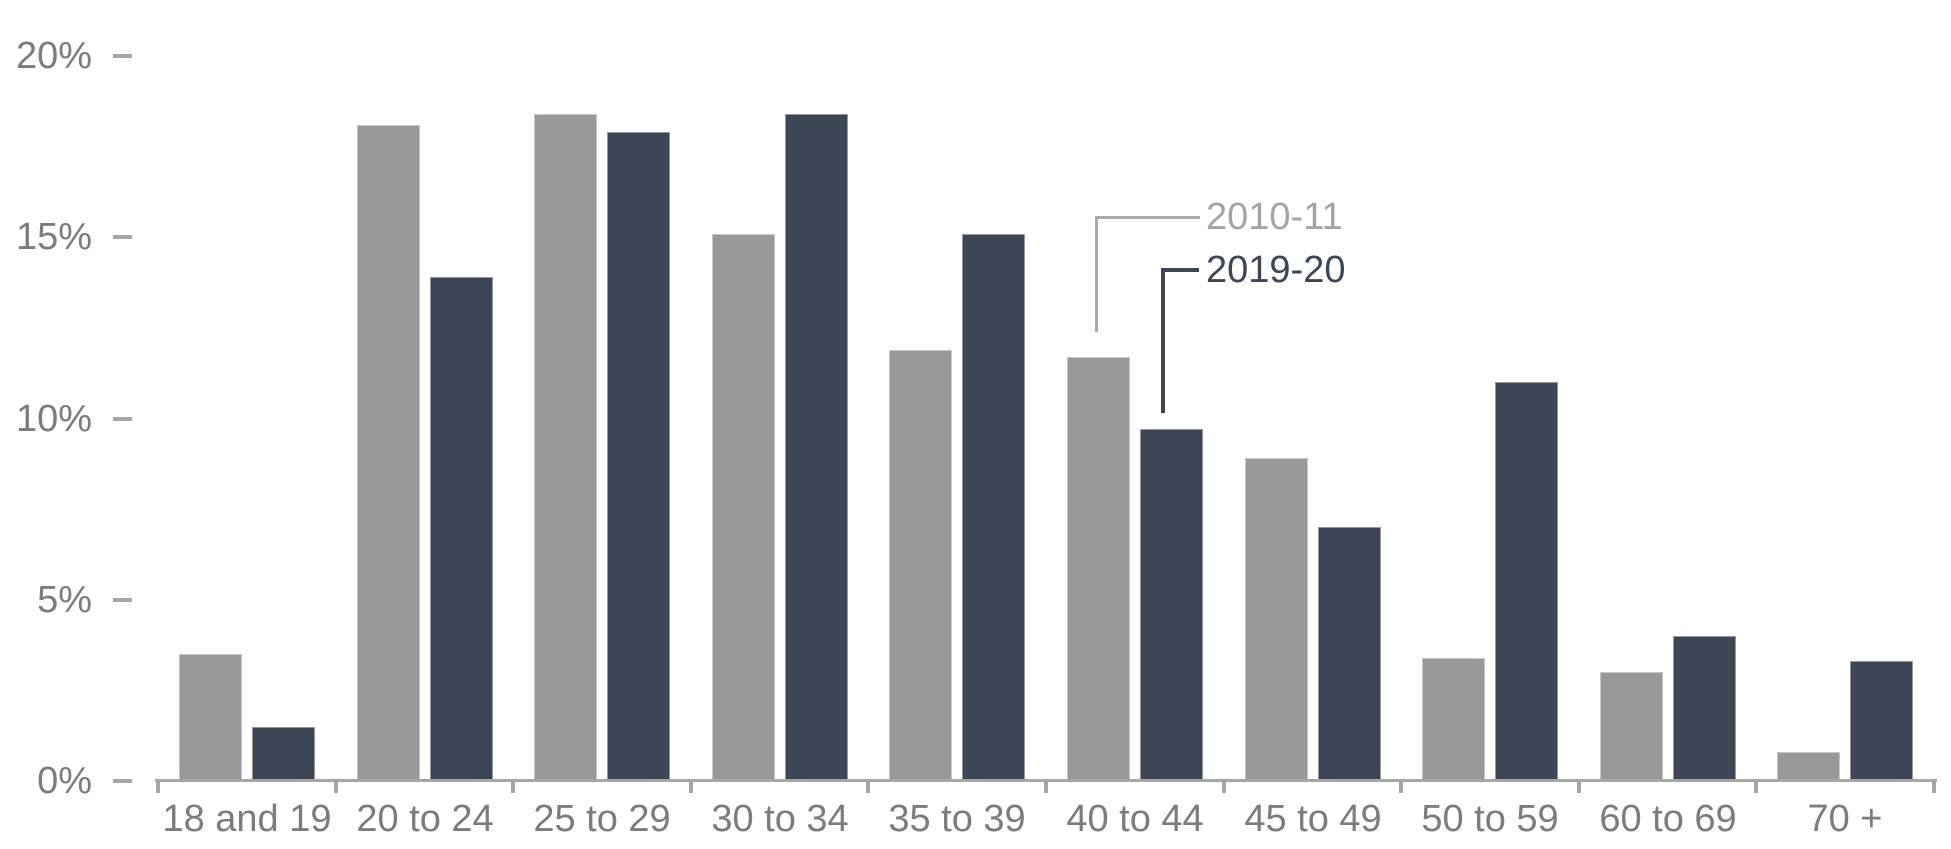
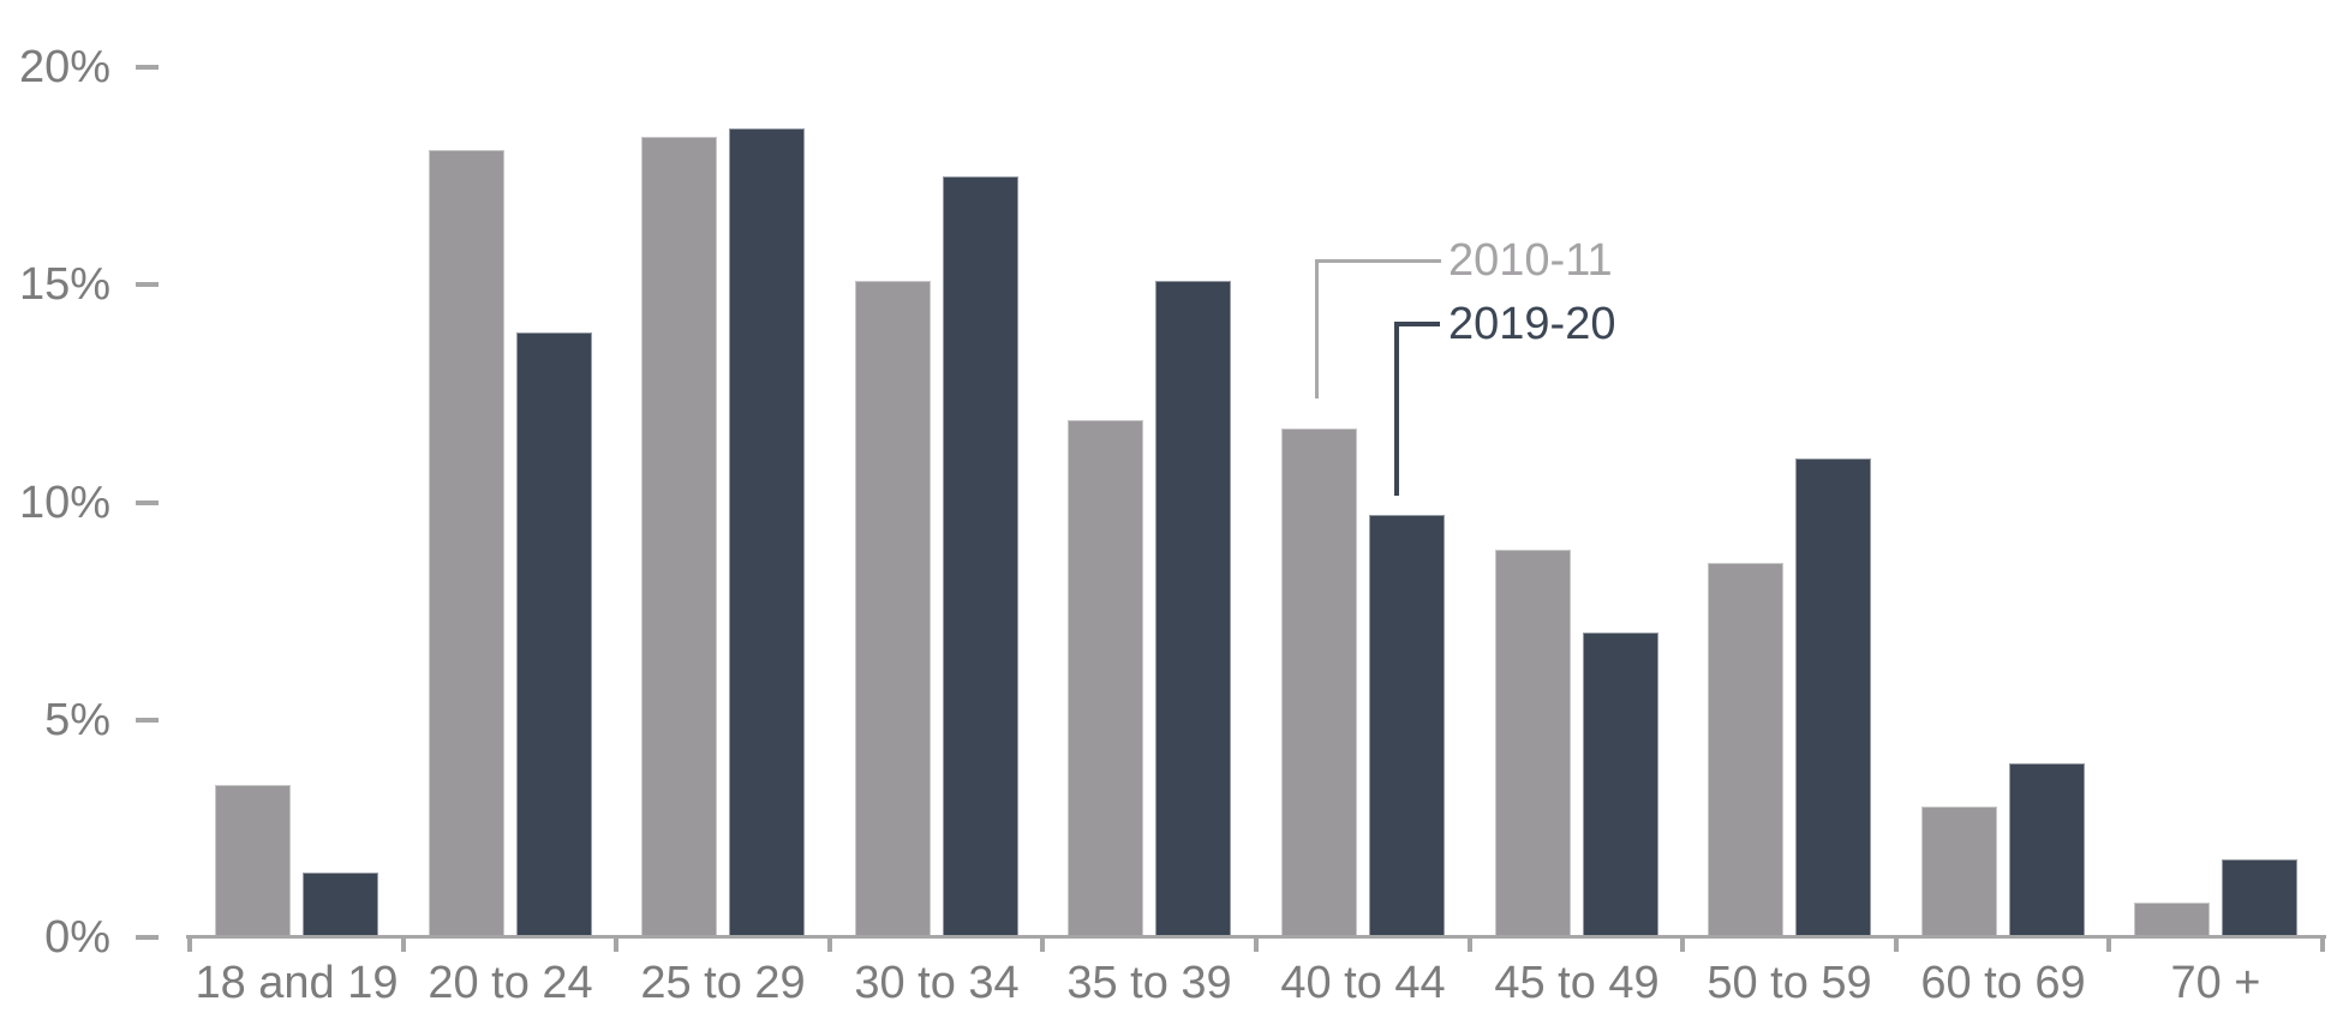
2019-20/25 to 29: 17.9% -> 18.6%
2019-20/30 to 34: 18.4% -> 17.5%
2010-11/50 to 59: 3.4% -> 8.6%
2019-20/70 +: 3.3% -> 1.8%
